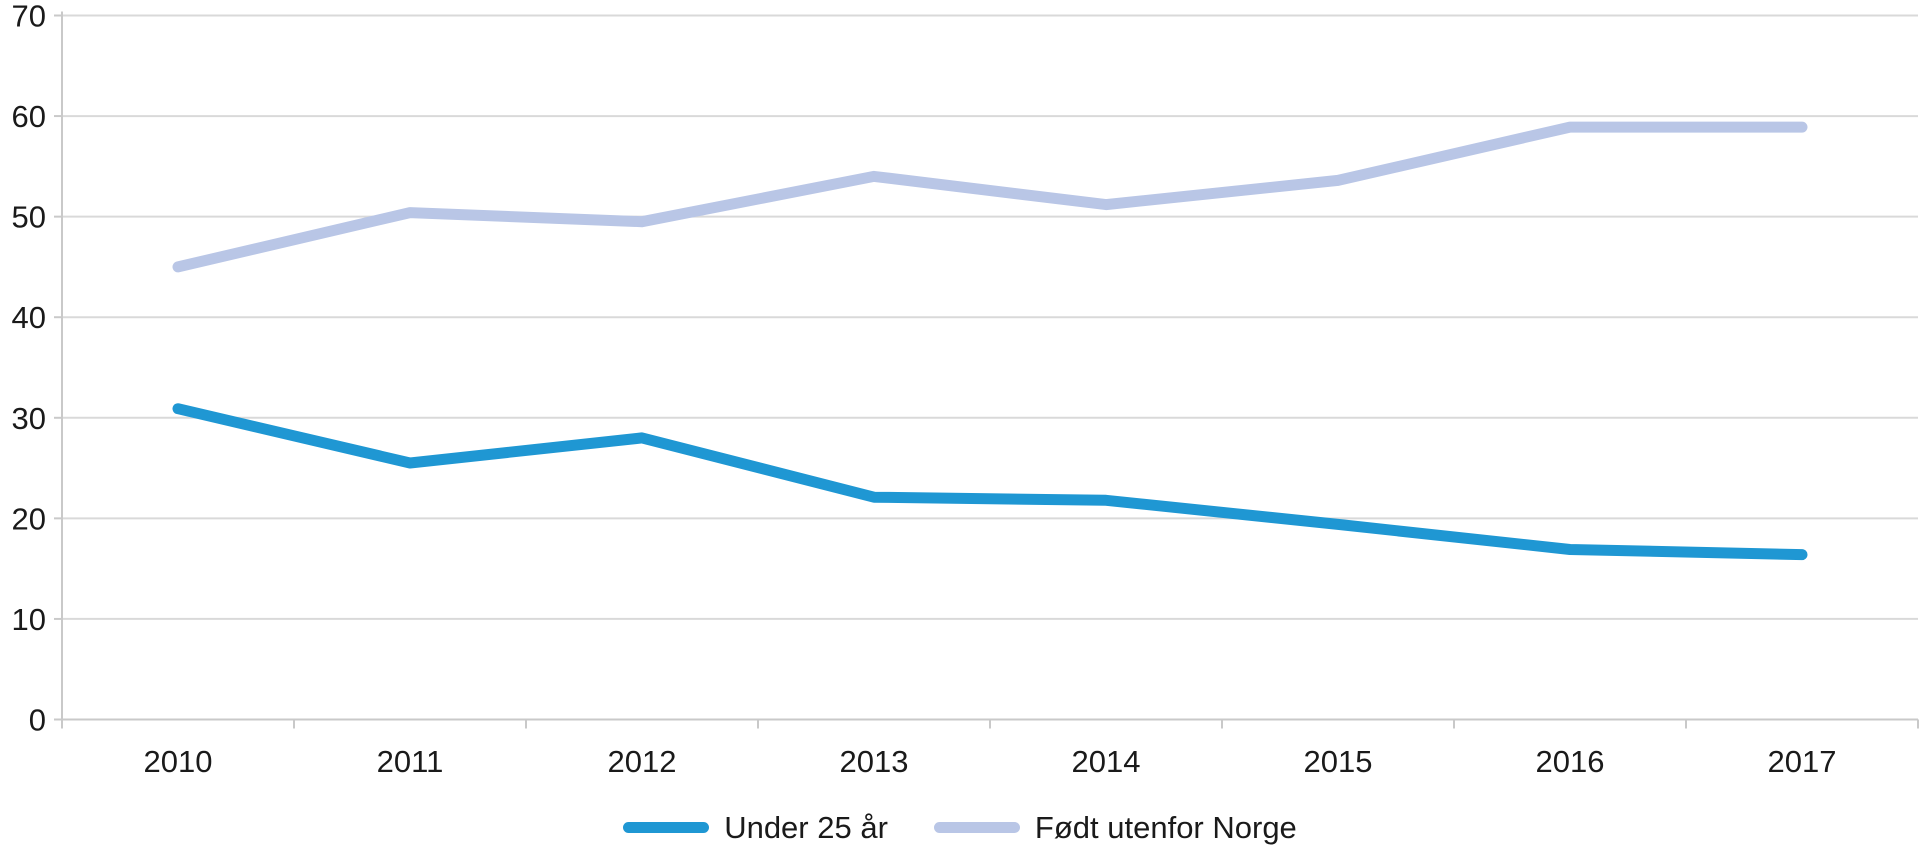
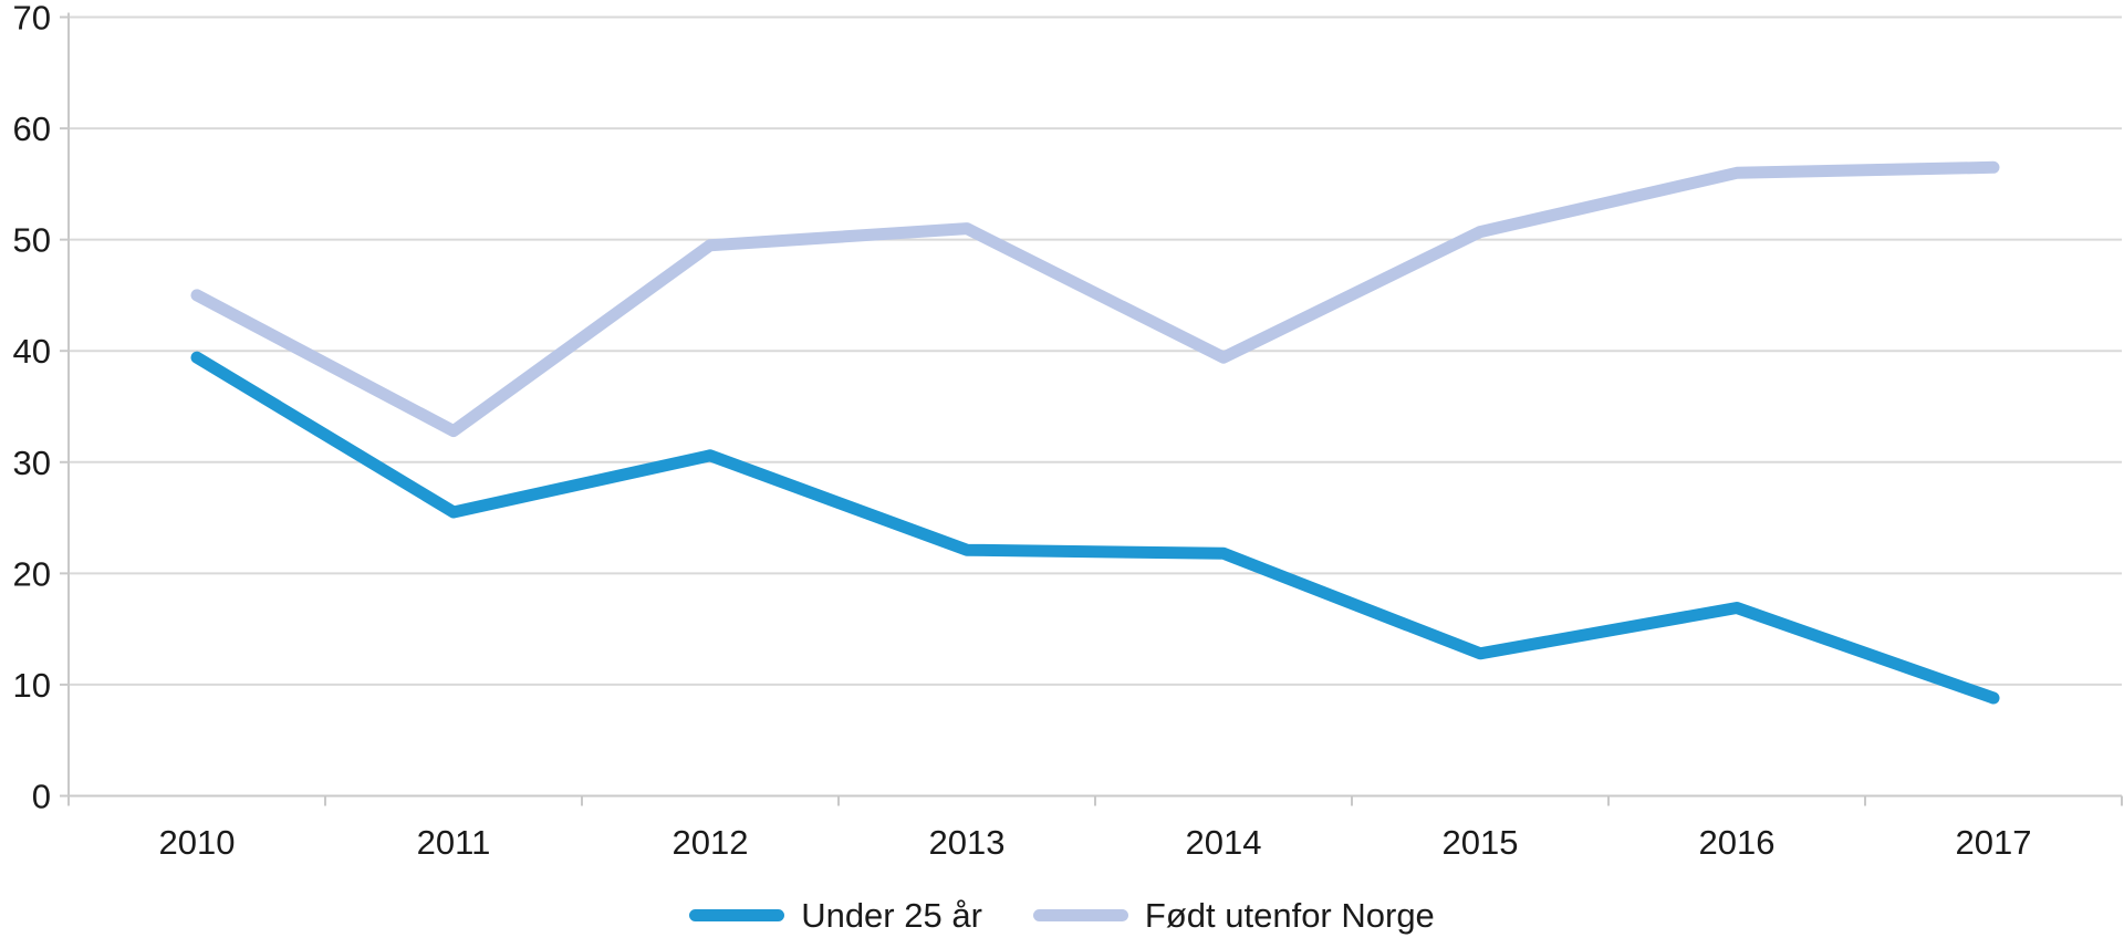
Under 25 år/2010: 30.9 -> 39.4
Født utenfor Norge/2011: 50.4 -> 32.8
Under 25 år/2012: 28.0 -> 30.6
Født utenfor Norge/2013: 54.0 -> 51.0
Født utenfor Norge/2014: 51.2 -> 39.4
Under 25 år/2015: 19.4 -> 12.8
Født utenfor Norge/2015: 53.6 -> 50.7
Født utenfor Norge/2016: 58.9 -> 56.0
Under 25 år/2017: 16.4 -> 8.8
Født utenfor Norge/2017: 58.9 -> 56.5
